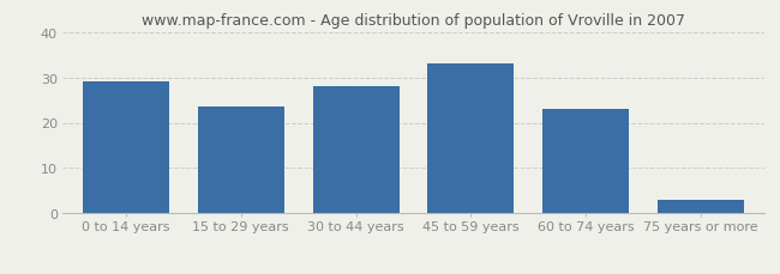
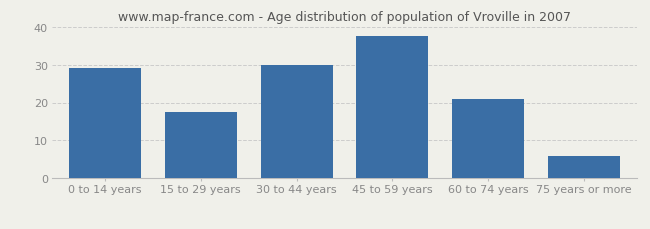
15 to 29 years: 23.5 -> 17.5
30 to 44 years: 28.0 -> 30.0
45 to 59 years: 33.0 -> 37.5
60 to 74 years: 23.0 -> 21.0
75 years or more: 3.0 -> 6.0
